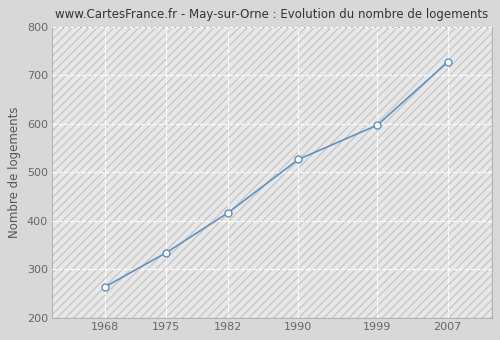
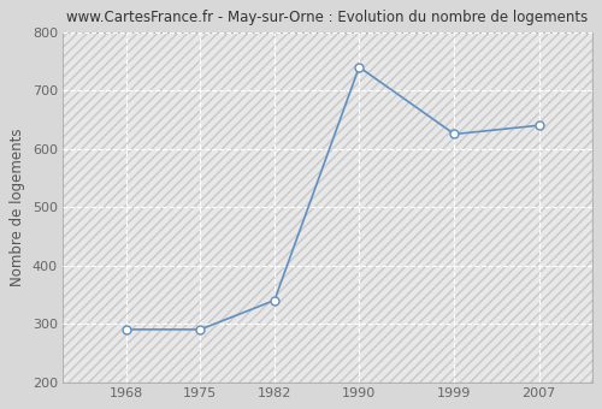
1968: 263 -> 290
1975: 334 -> 290
1982: 416 -> 340
1990: 526 -> 740
1999: 597 -> 625
2007: 727 -> 640
